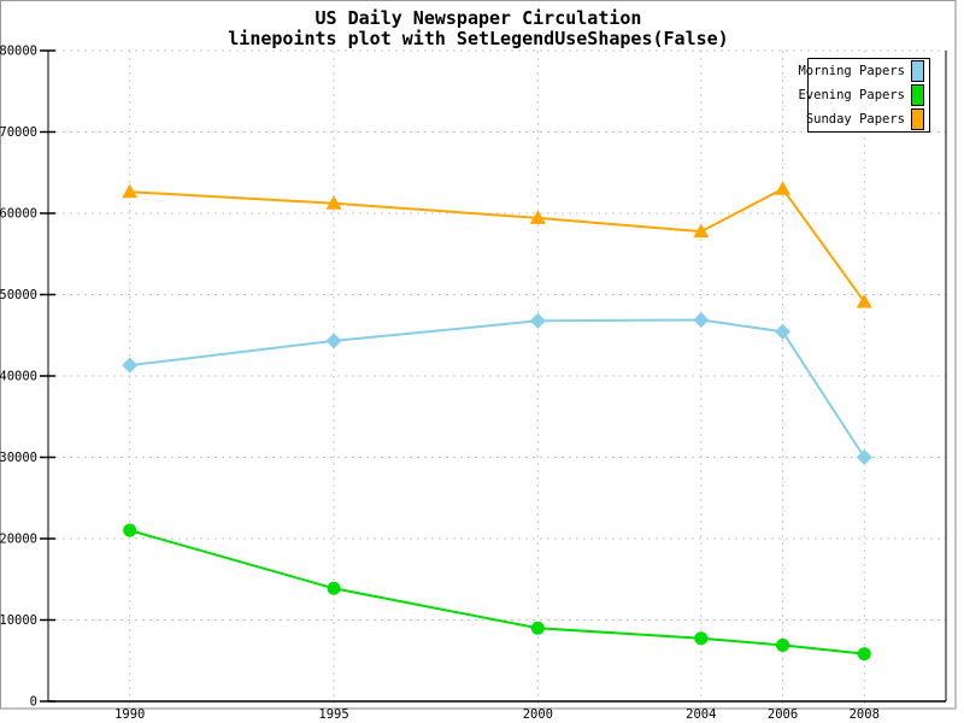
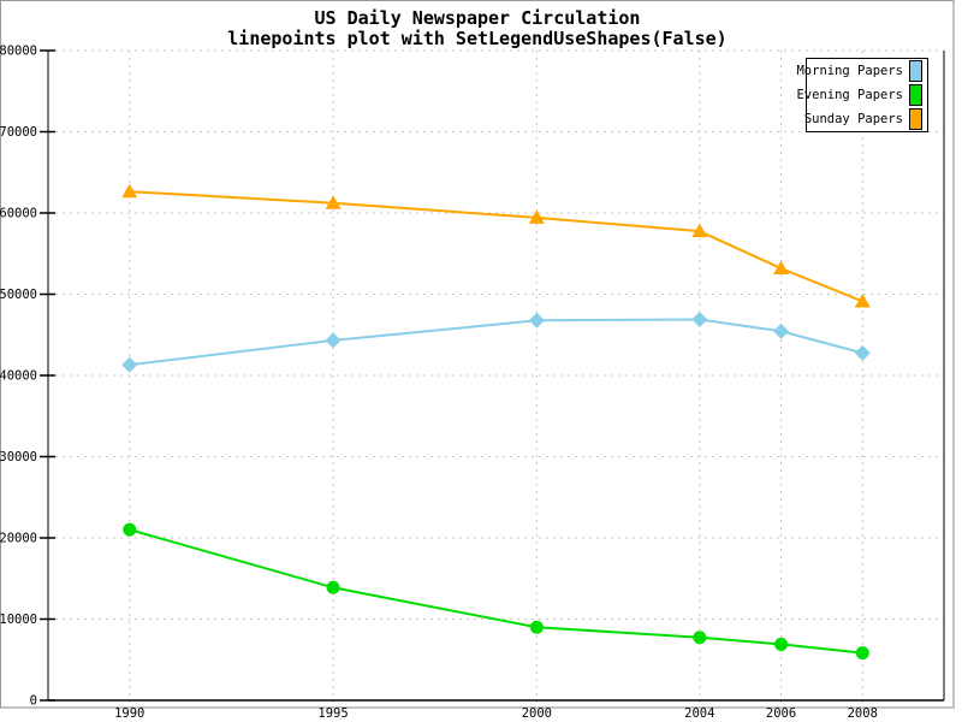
Sunday Papers/2006: 63000 -> 53000
Morning Papers/2008: 30000 -> 43000
